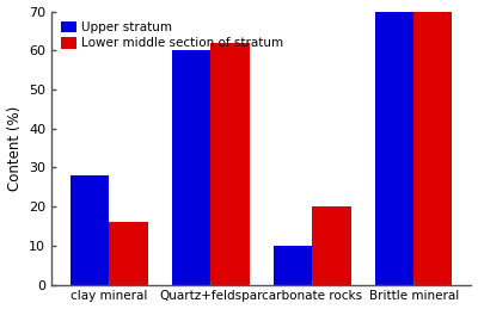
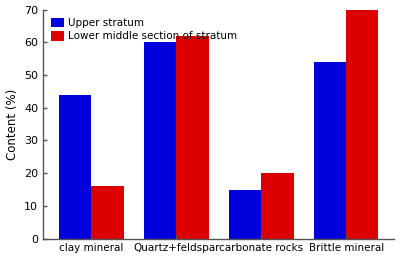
Upper stratum/clay mineral: 28 -> 44
Upper stratum/carbonate rocks: 10 -> 15
Upper stratum/Brittle mineral: 70 -> 54
